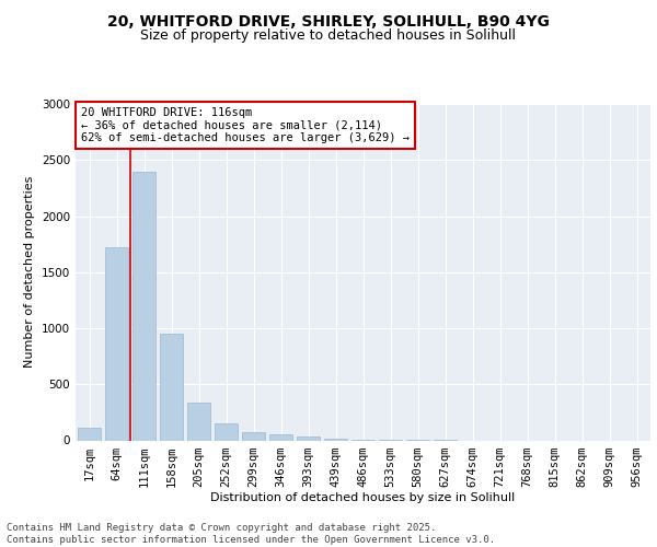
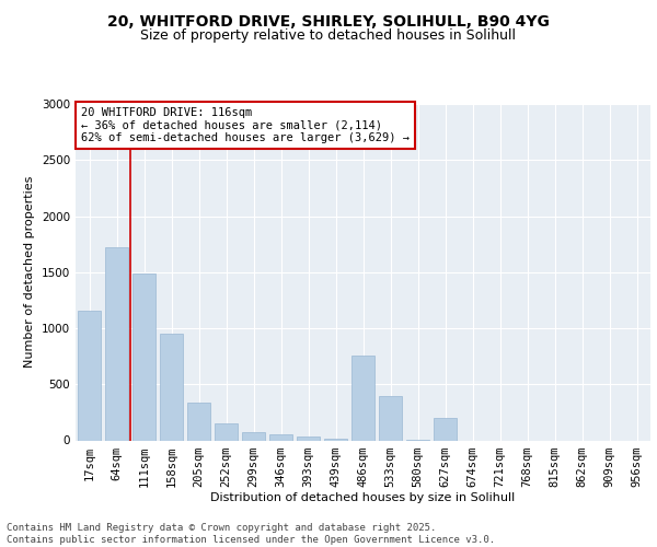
17sqm: 110 -> 1160
111sqm: 2400 -> 1490
486sqm: 0 -> 760
533sqm: 0 -> 400
627sqm: 0 -> 200
